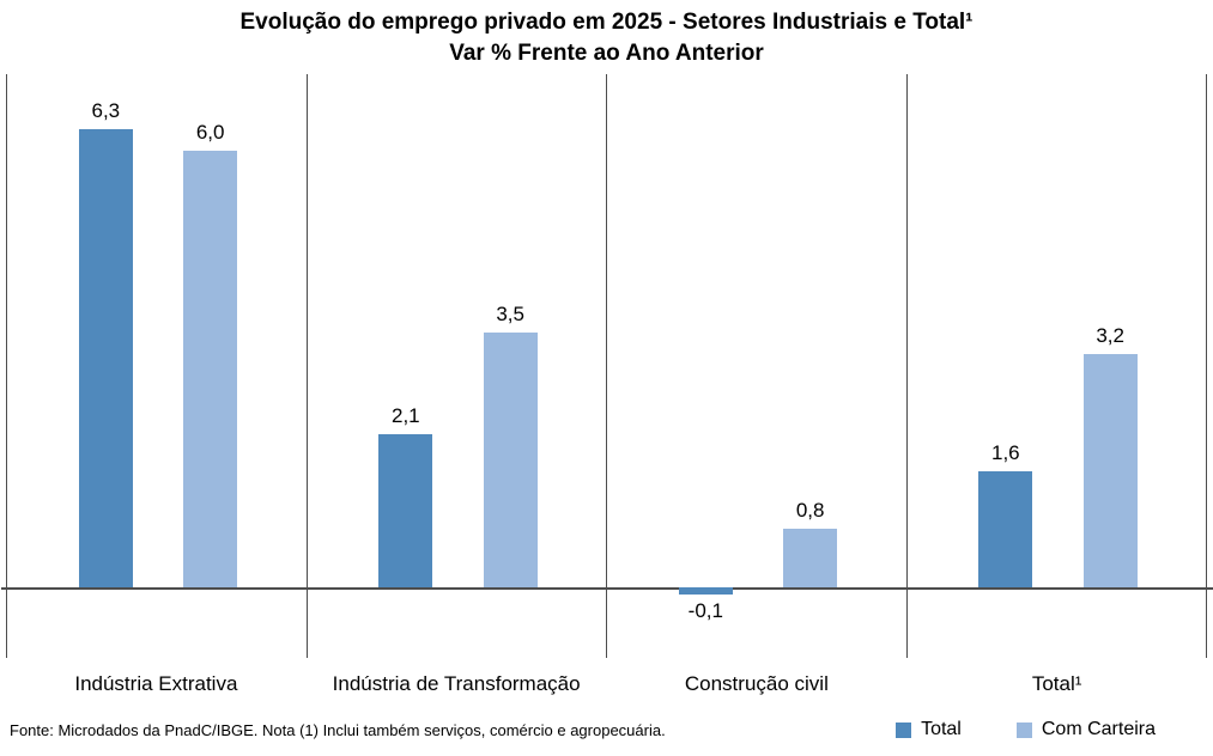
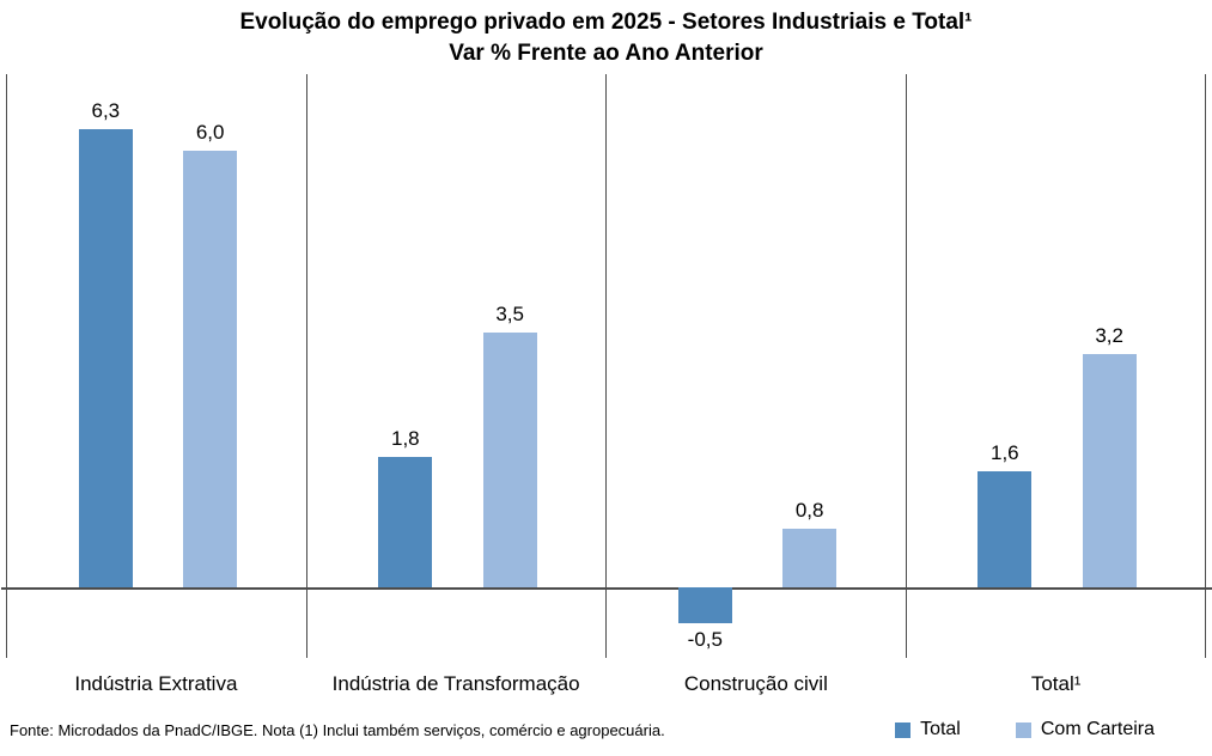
Total/Indústria de Transformação: 2,1 -> 1,8
Total/Construção civil: -0,1 -> -0,5
